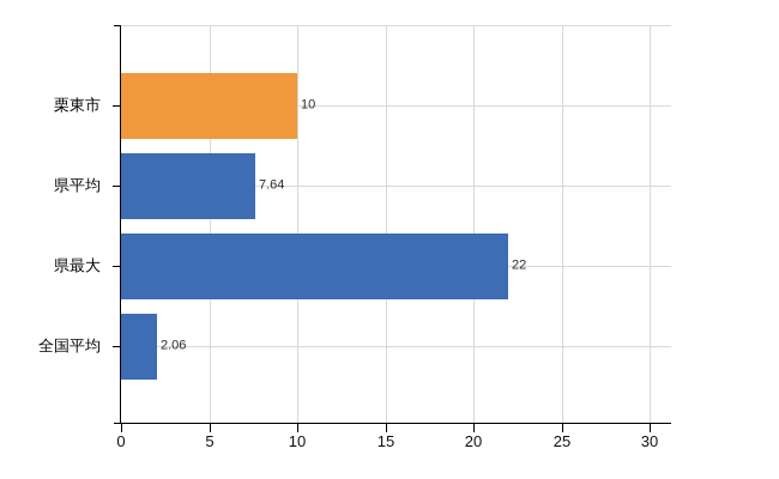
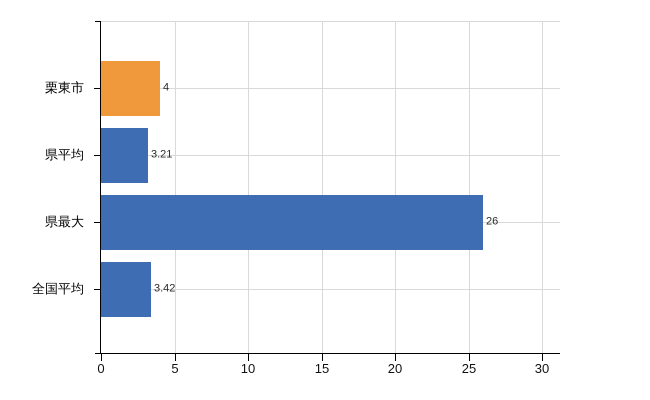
栗東市: 10 -> 4
県平均: 7.64 -> 3.21
県最大: 22 -> 26
全国平均: 2.06 -> 3.42
